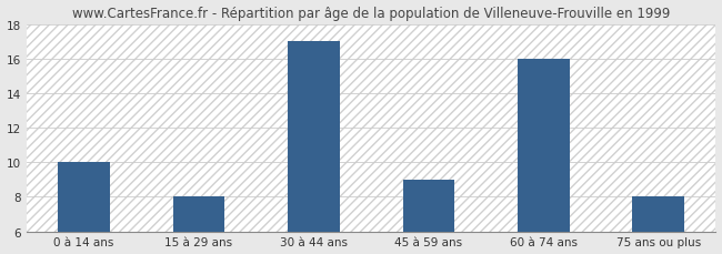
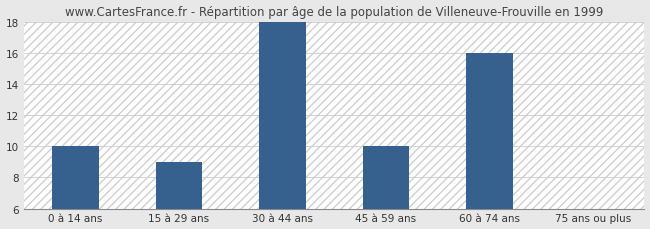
15 à 29 ans: 8 -> 9
30 à 44 ans: 17 -> 18
45 à 59 ans: 9 -> 10
75 ans ou plus: 8 -> 6
